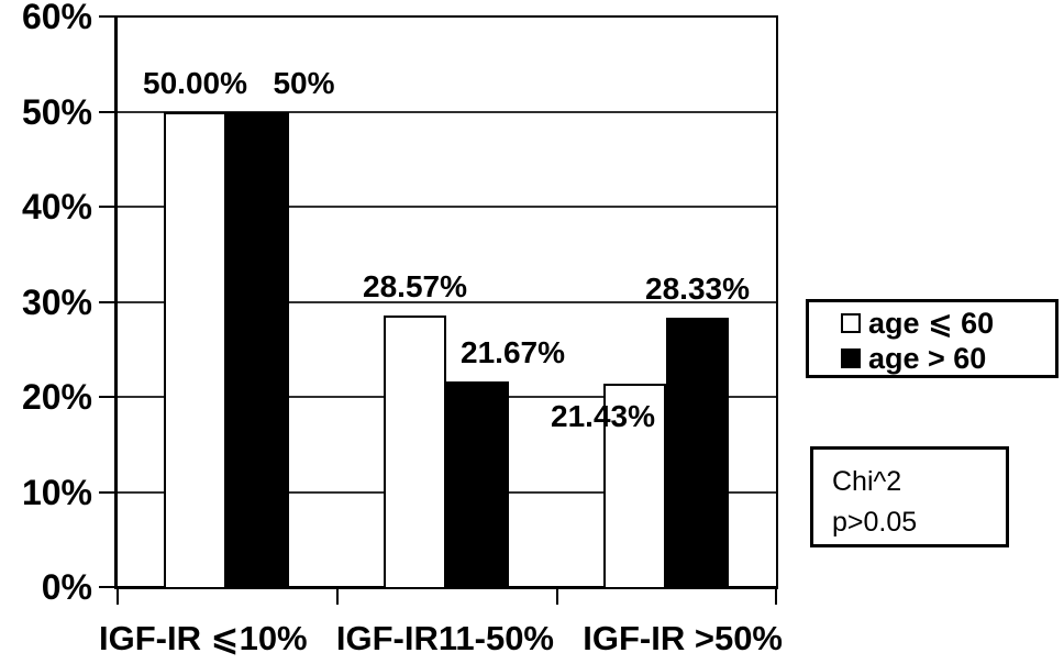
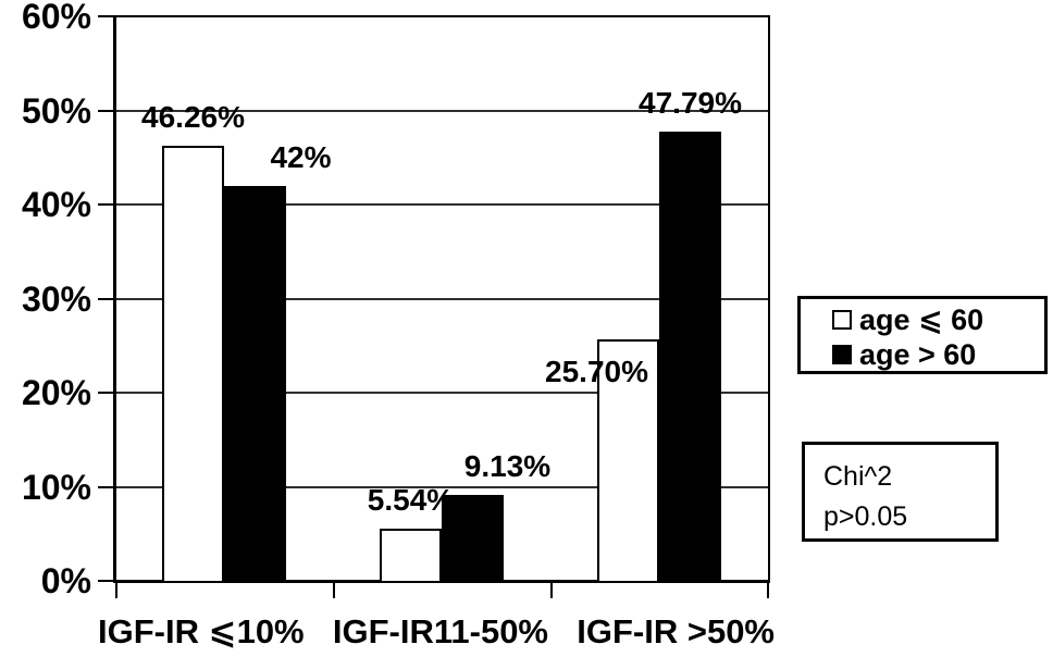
age ⩽ 60/IGF-IR ⩽10%: 50.00% -> 46.26%
age > 60/IGF-IR ⩽10%: 50% -> 42%
age ⩽ 60/IGF-IR11-50%: 28.57% -> 5.54%
age > 60/IGF-IR11-50%: 21.67% -> 9.13%
age ⩽ 60/IGF-IR >50%: 21.43% -> 25.70%
age > 60/IGF-IR >50%: 28.33% -> 47.79%
